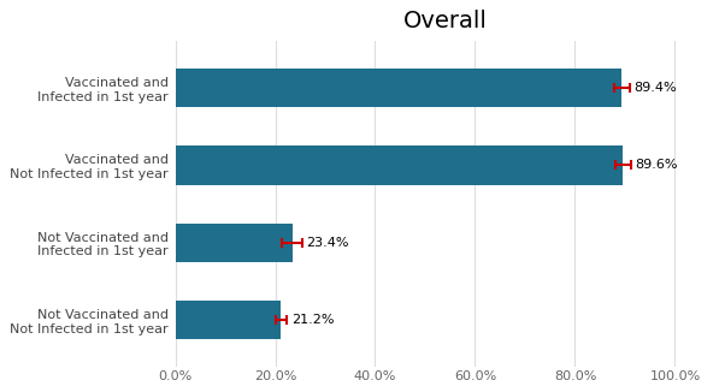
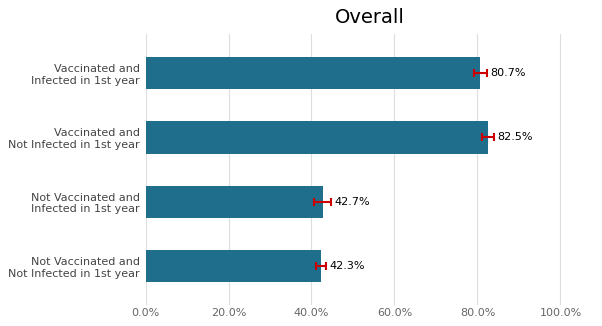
Vaccinated and Infected in 1st year: 89.4% -> 80.7%
Vaccinated and Not Infected in 1st year: 89.6% -> 82.5%
Not Vaccinated and Infected in 1st year: 23.4% -> 42.7%
Not Vaccinated and Not Infected in 1st year: 21.2% -> 42.3%
